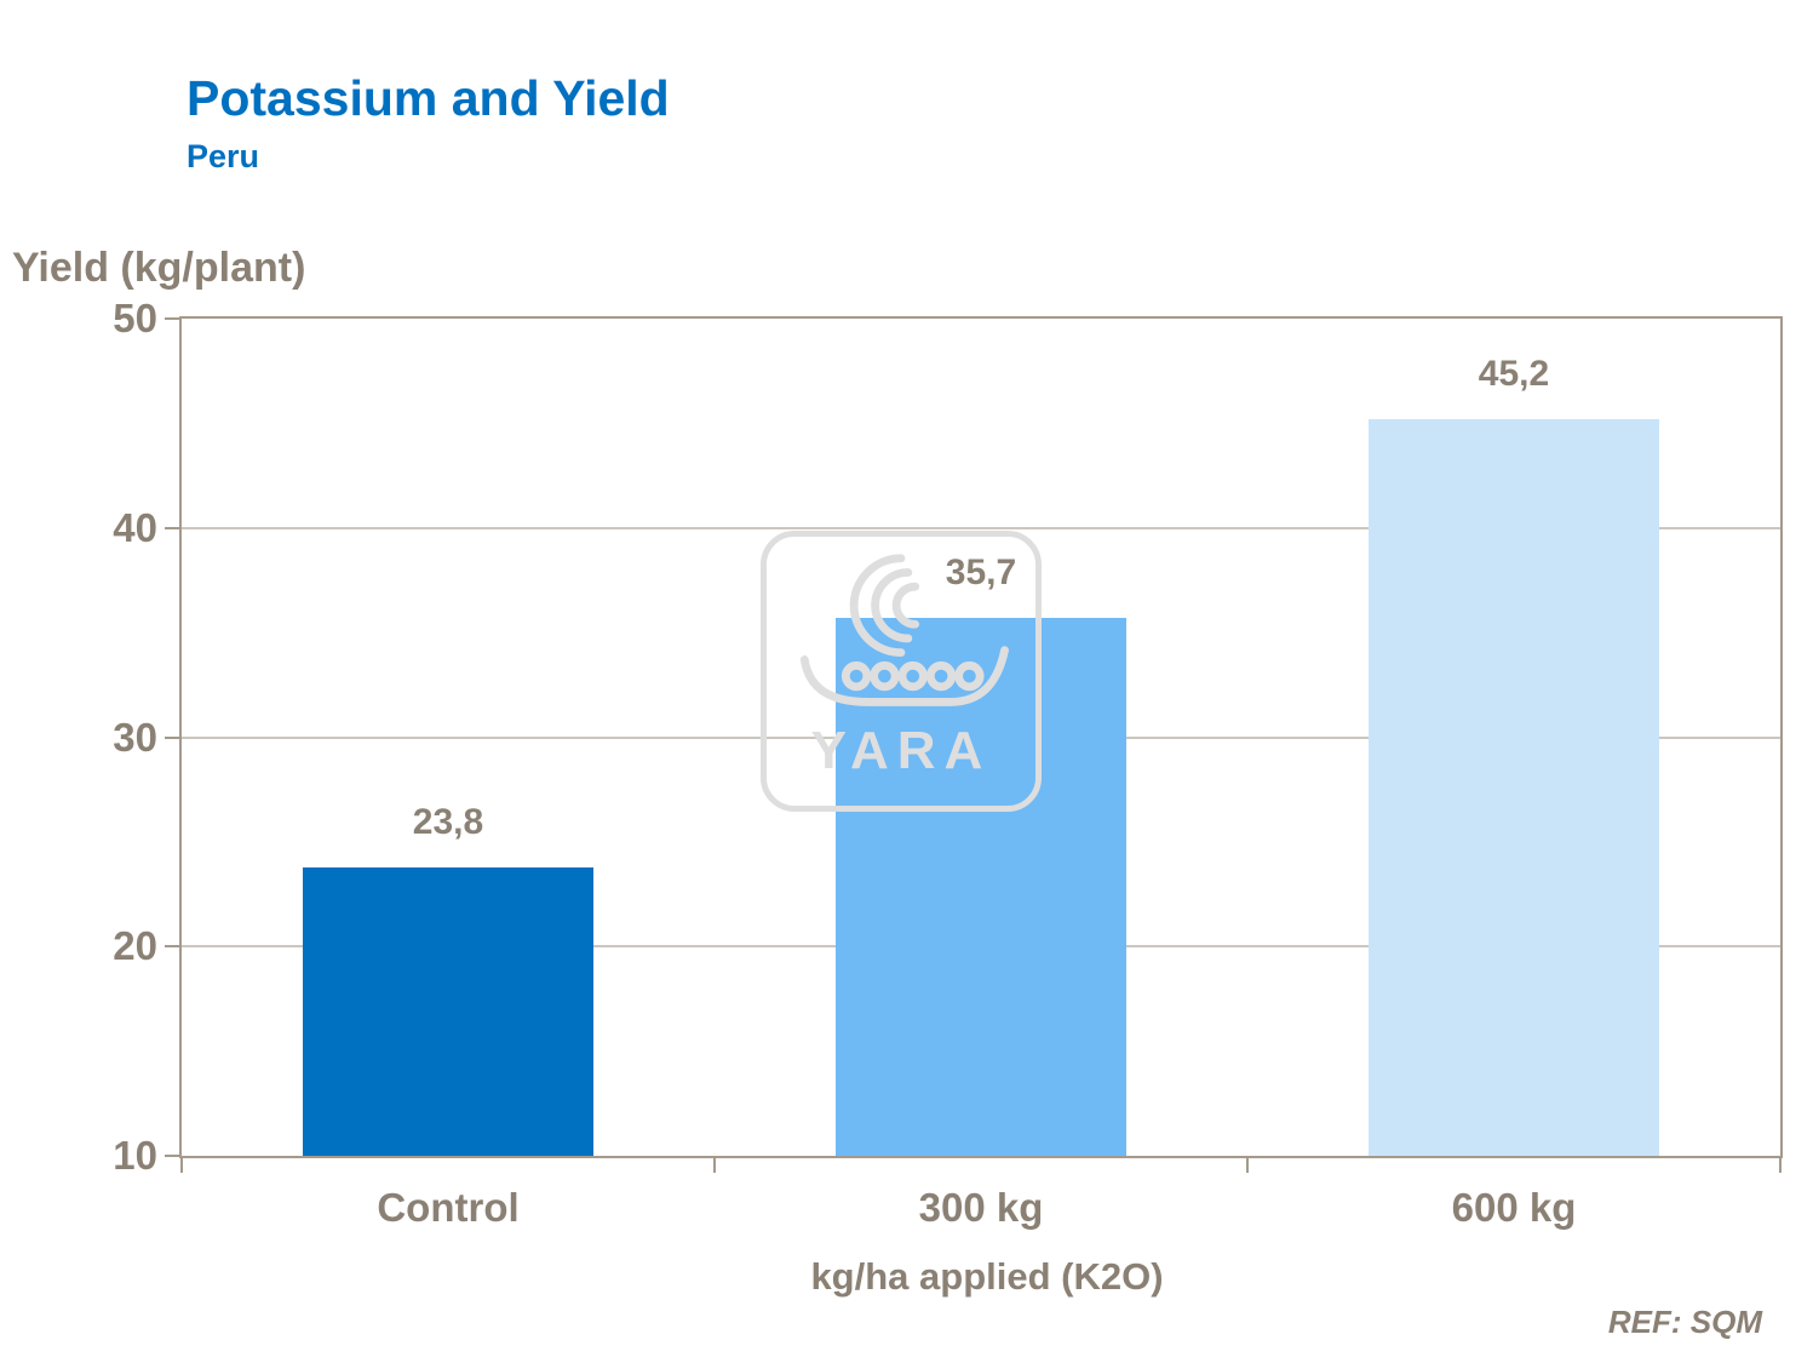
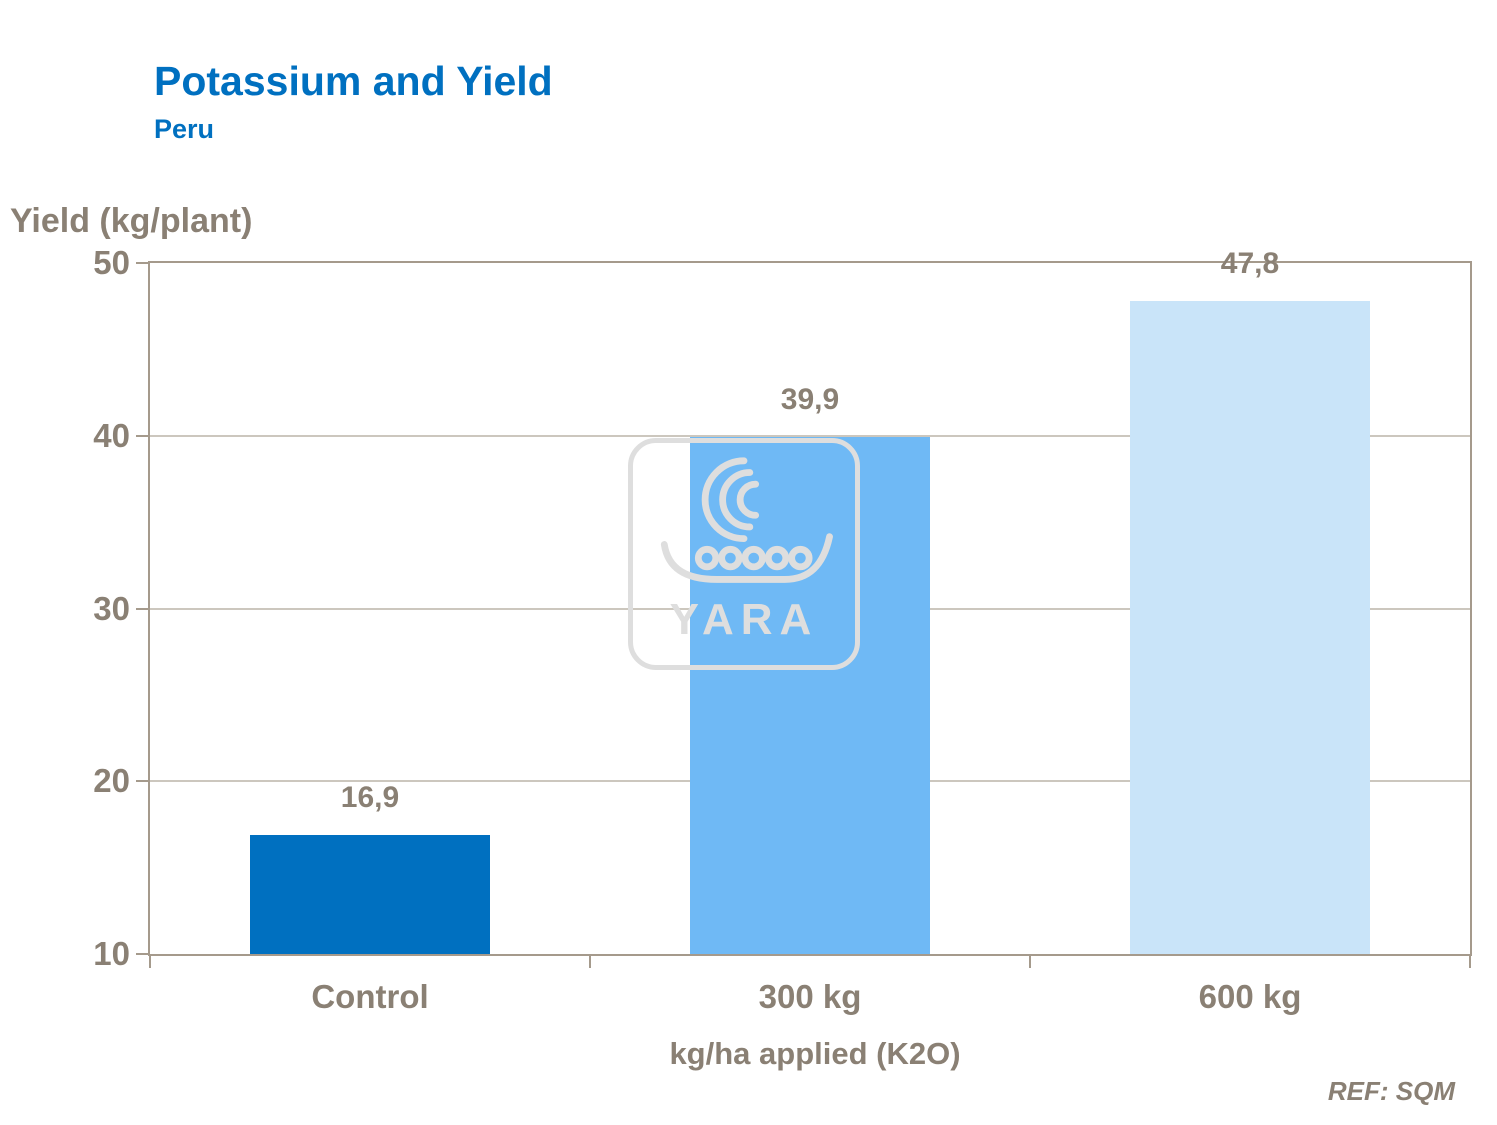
Control: 23,8 -> 16,9
300 kg: 35,7 -> 39,9
600 kg: 45,2 -> 47,8
